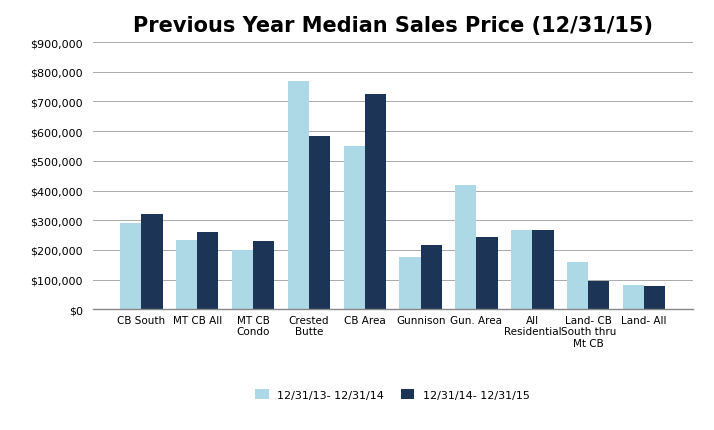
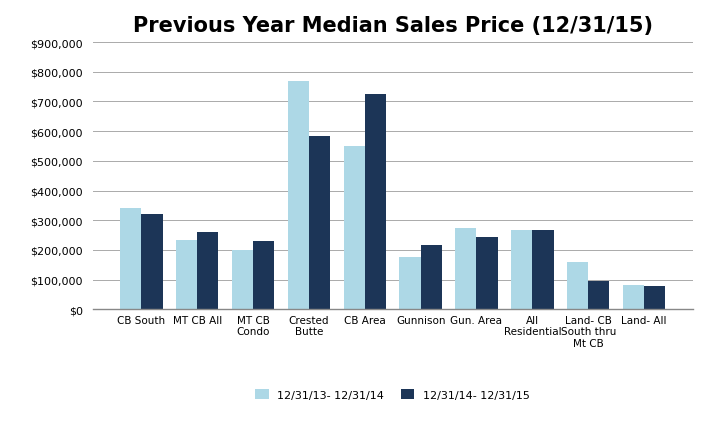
12/31/13- 12/31/14/CB South: $290,000 -> $340,000
12/31/13- 12/31/14/Gun. Area: $420,000 -> $275,000
